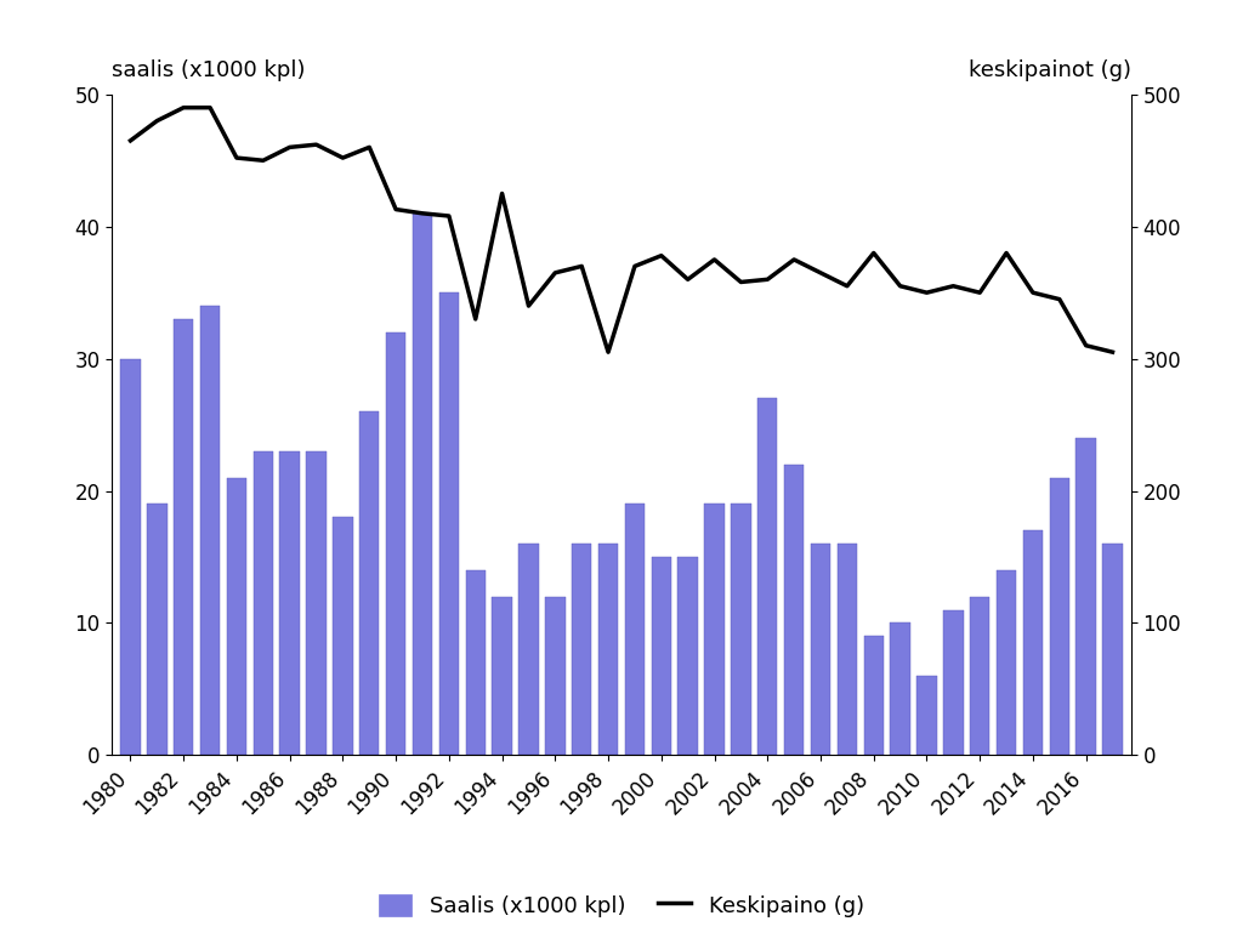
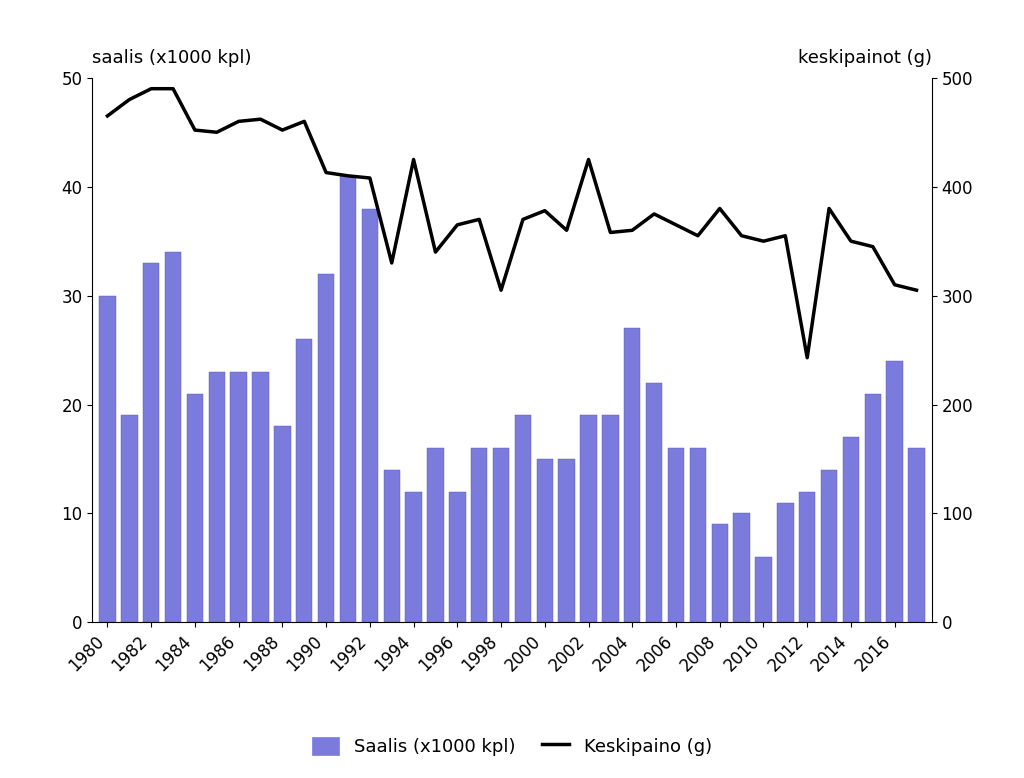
Saalis (x1000 kpl)/1992: 35 -> 38
Keskipaino (g)/2002: 375 -> 425
Keskipaino (g)/2012: 350 -> 243
